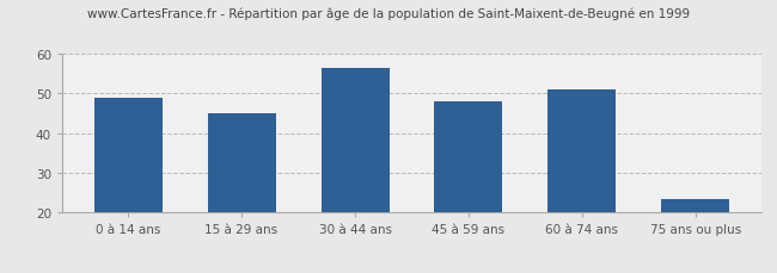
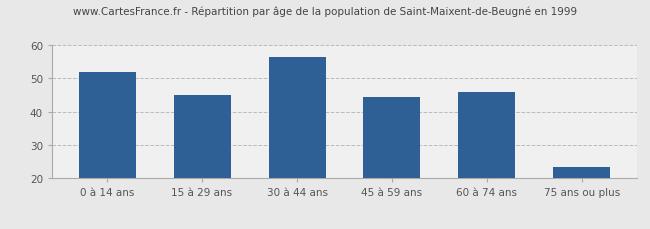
0 à 14 ans: 49.0 -> 52.0
45 à 59 ans: 48.0 -> 44.5
60 à 74 ans: 51.0 -> 46.0
